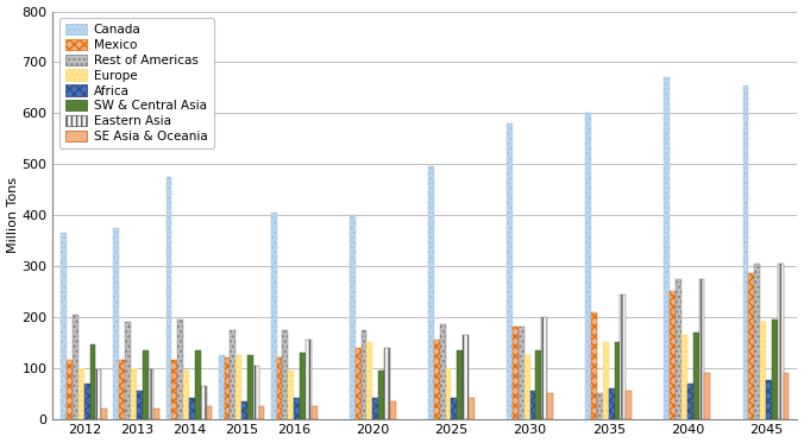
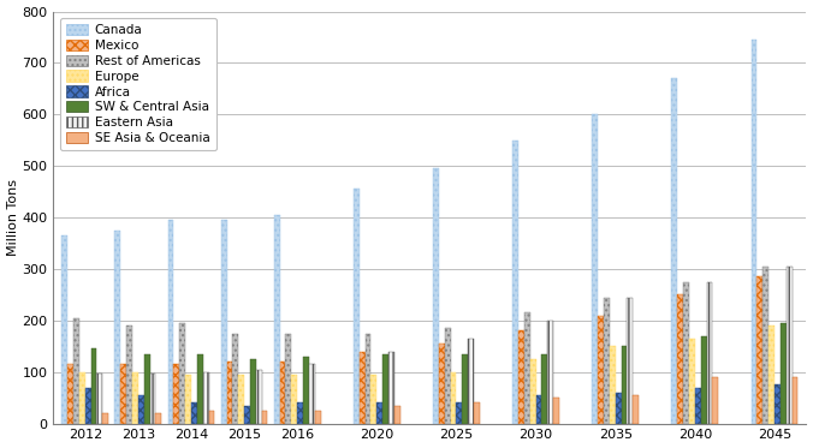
Canada/2014: 475 -> 395
Eastern Asia/2014: 65 -> 100
Canada/2015: 125 -> 395
Europe/2015: 125 -> 95
Eastern Asia/2016: 155 -> 115
Canada/2020: 400 -> 455
Europe/2020: 150 -> 95
SW & Central Asia/2020: 95 -> 135
Canada/2030: 580 -> 550
Rest of Americas/2030: 180 -> 215
Rest of Americas/2035: 50 -> 245
Canada/2045: 655 -> 745
